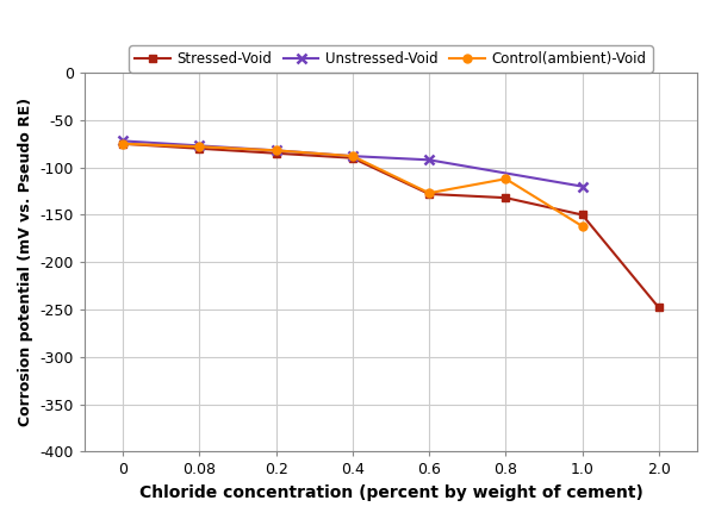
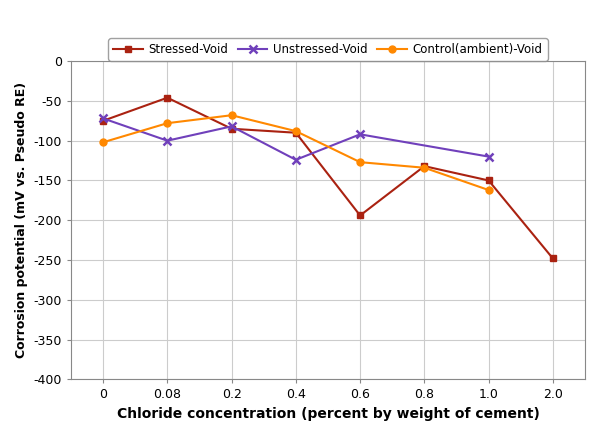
Control(ambient)-Void/0: -75 -> -102
Stressed-Void/0.08: -80 -> -46
Unstressed-Void/0.08: -77 -> -100
Control(ambient)-Void/0.2: -82 -> -68
Unstressed-Void/0.4: -88 -> -124
Stressed-Void/0.6: -128 -> -194
Control(ambient)-Void/0.8: -112 -> -134
